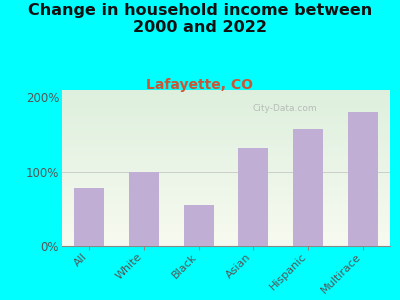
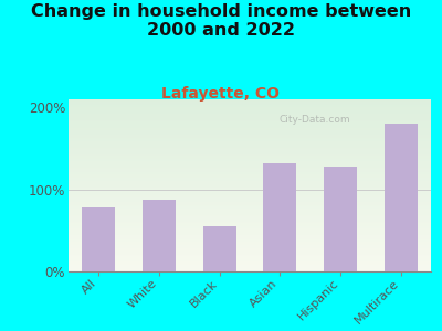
White: 100% -> 88%
Hispanic: 158% -> 128%
